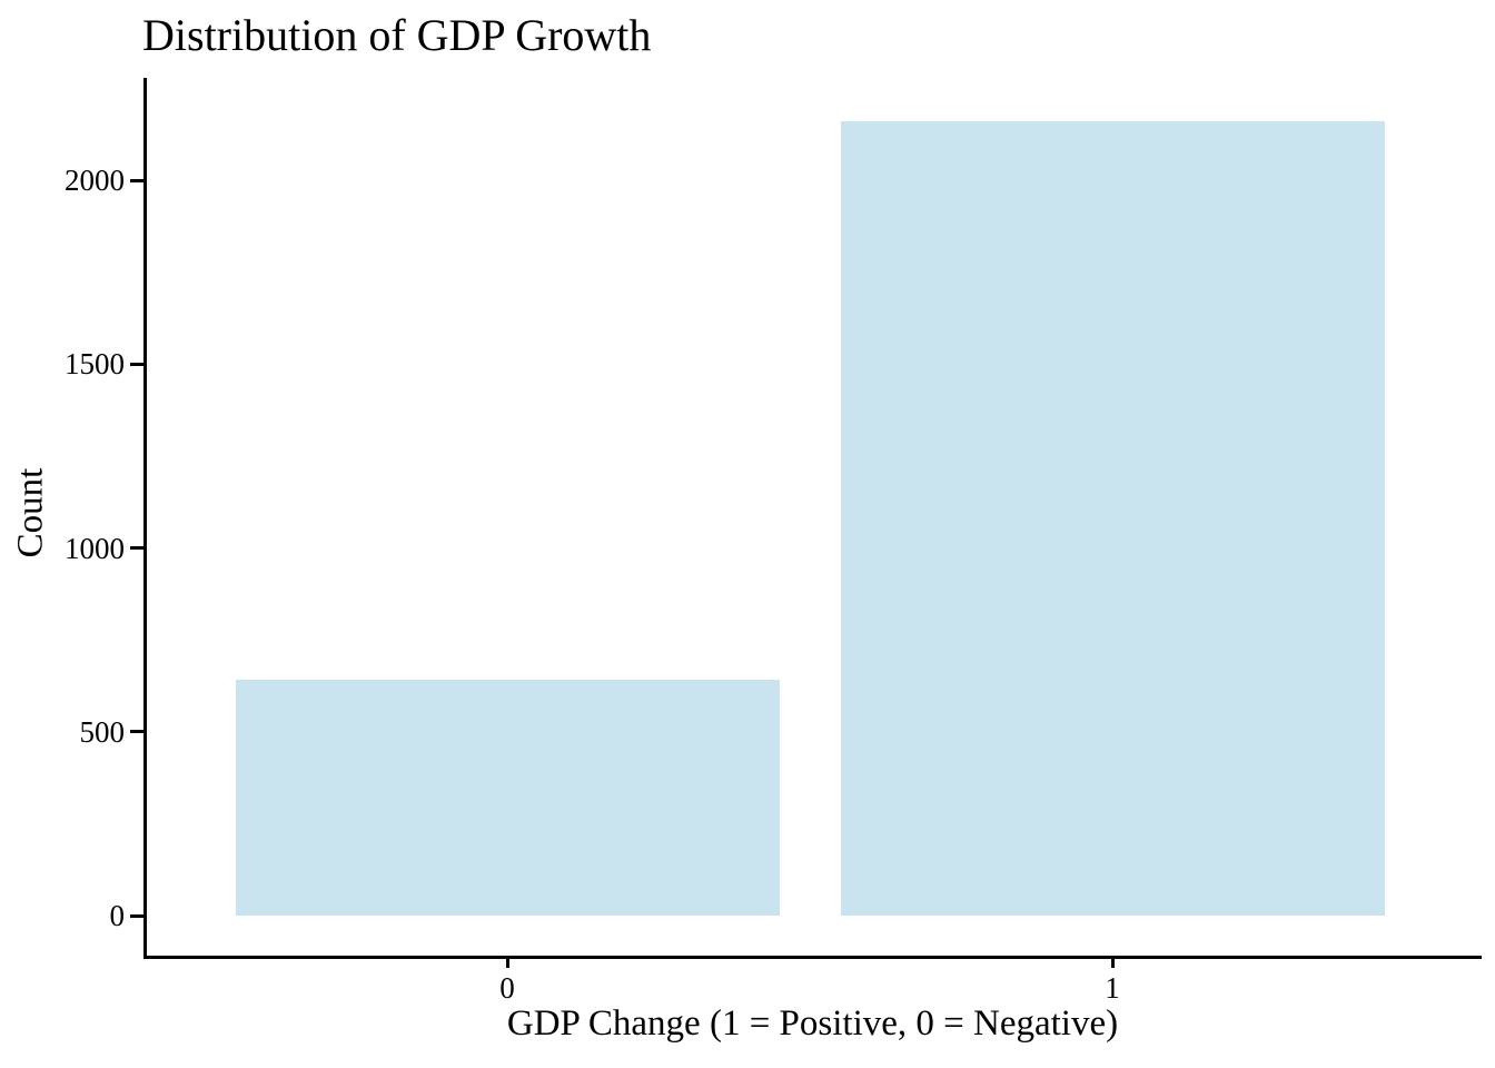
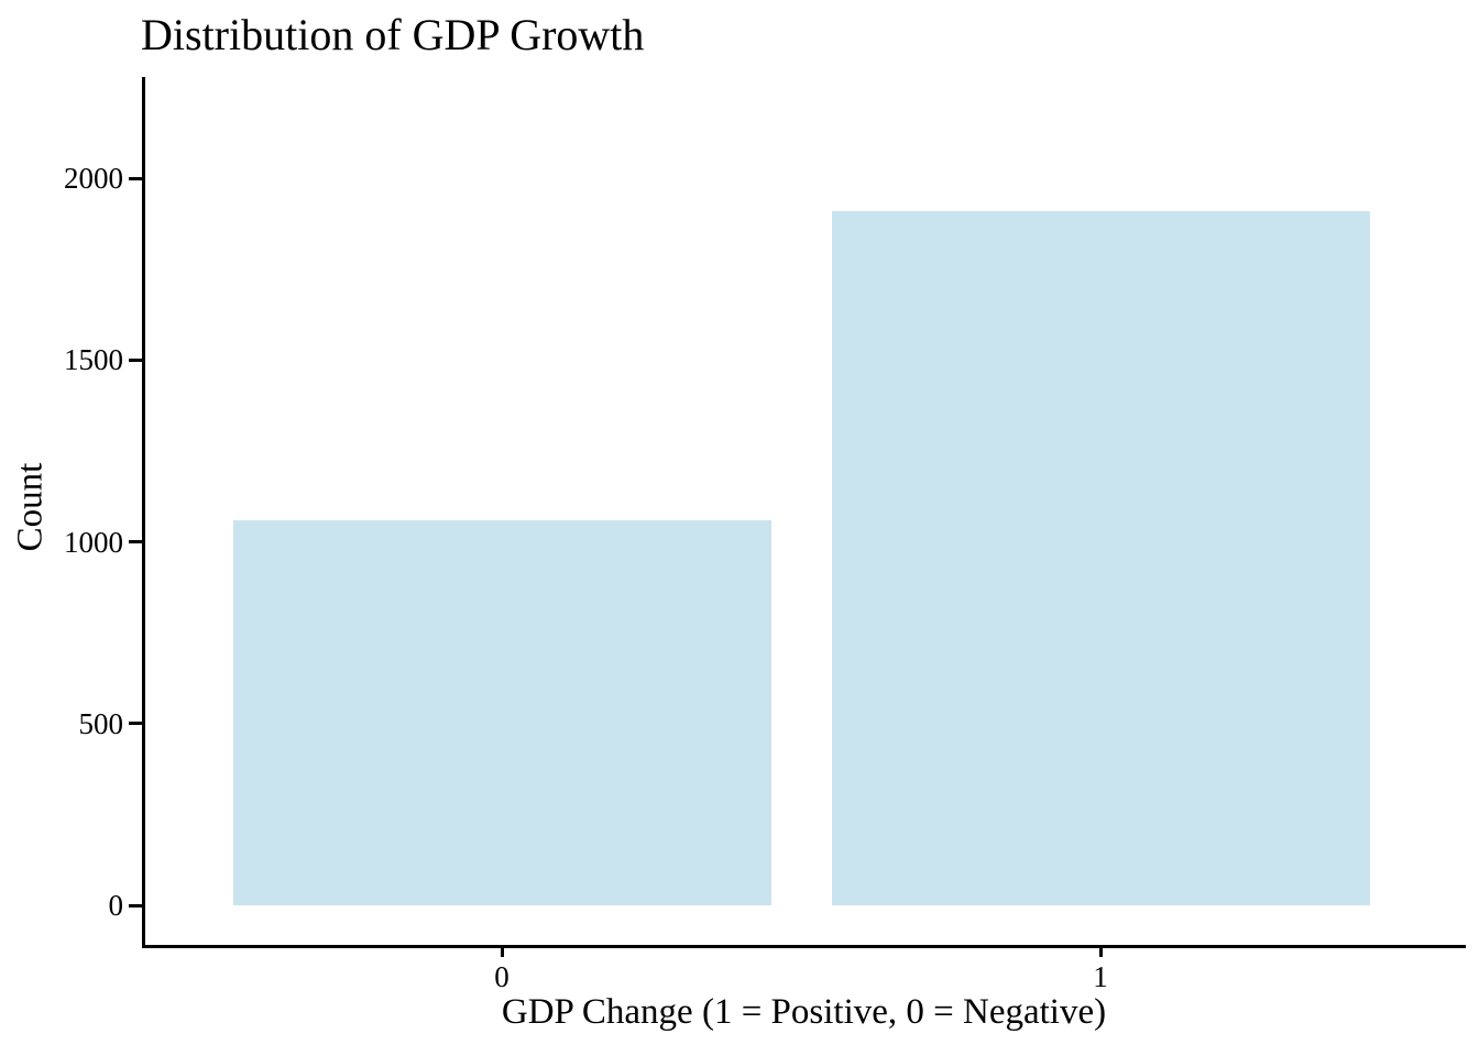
0: 640 -> 1060
1: 2160 -> 1910
